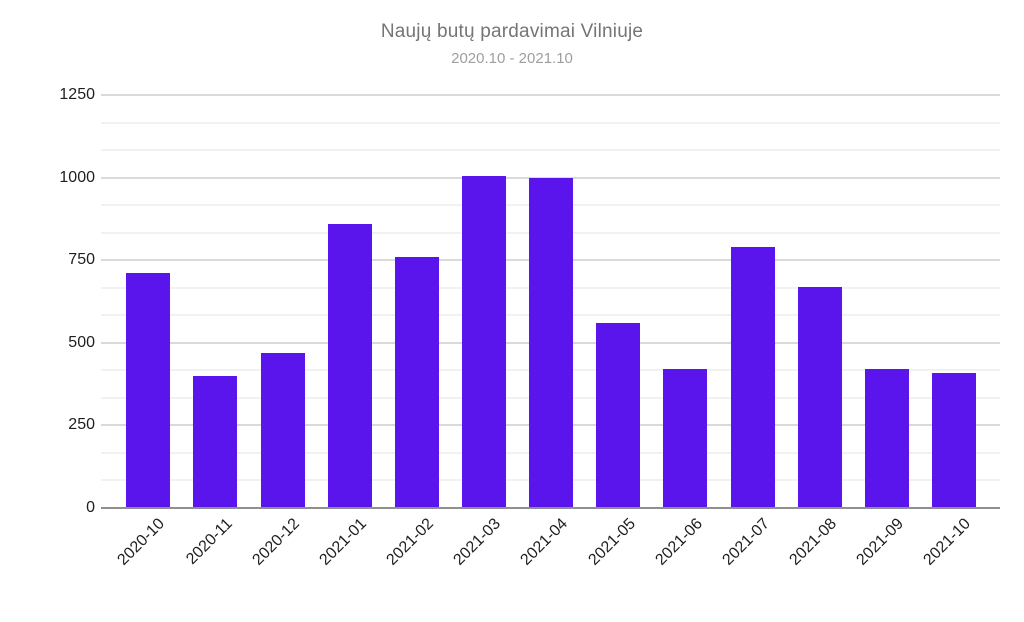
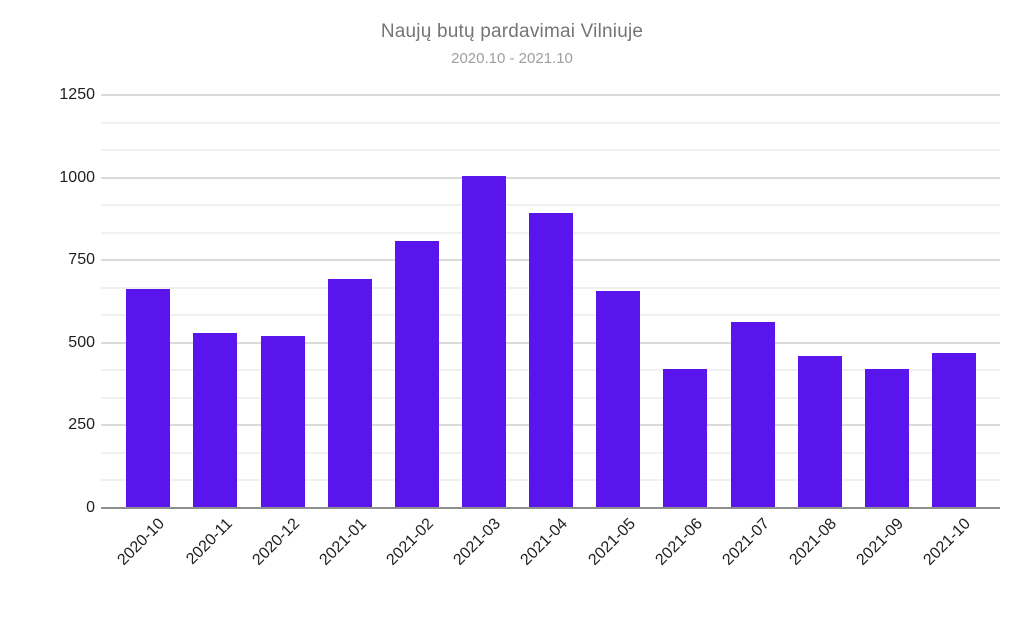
2020-10: 710 -> 660
2020-11: 400 -> 530
2020-12: 470 -> 520
2021-01: 860 -> 690
2021-02: 760 -> 810
2021-04: 1000 -> 890
2021-05: 560 -> 660
2021-07: 790 -> 560
2021-08: 670 -> 460
2021-10: 410 -> 470
